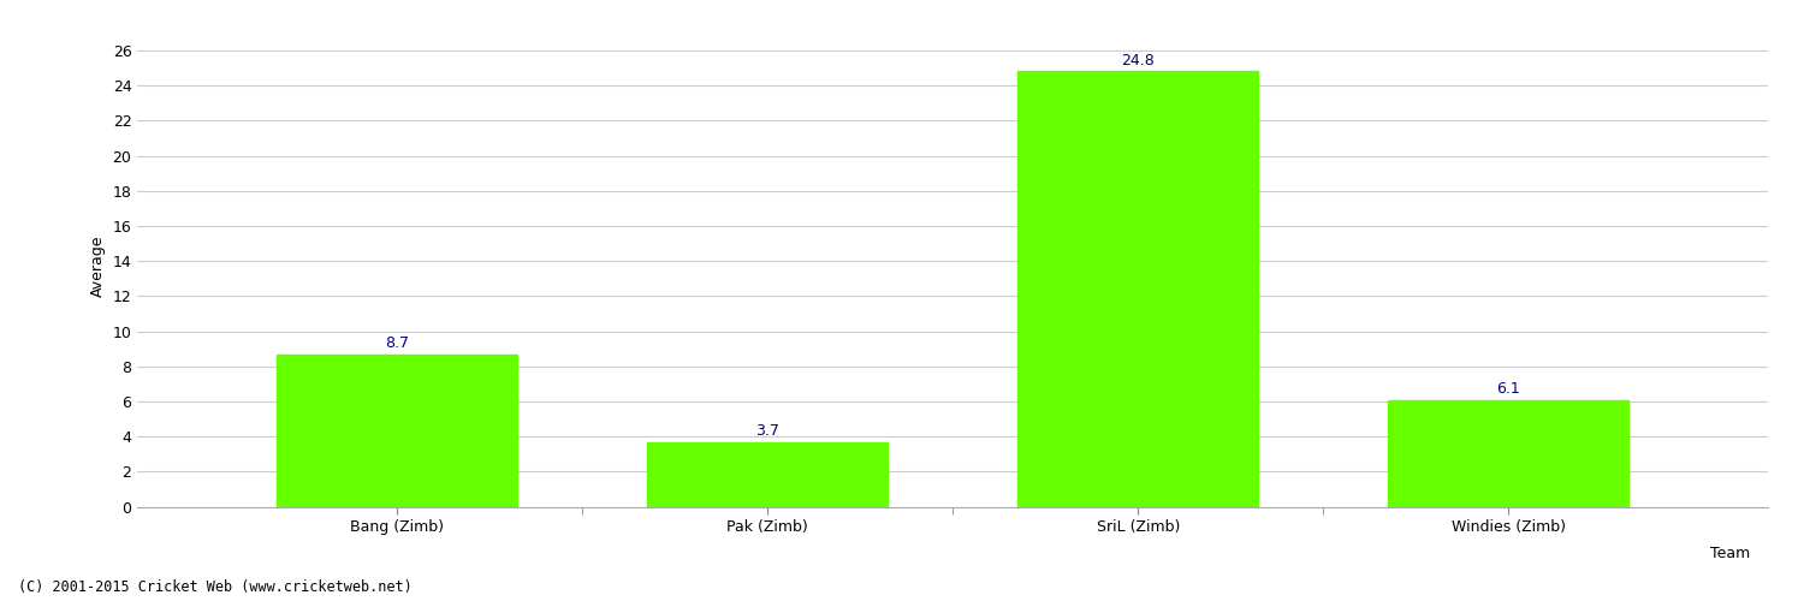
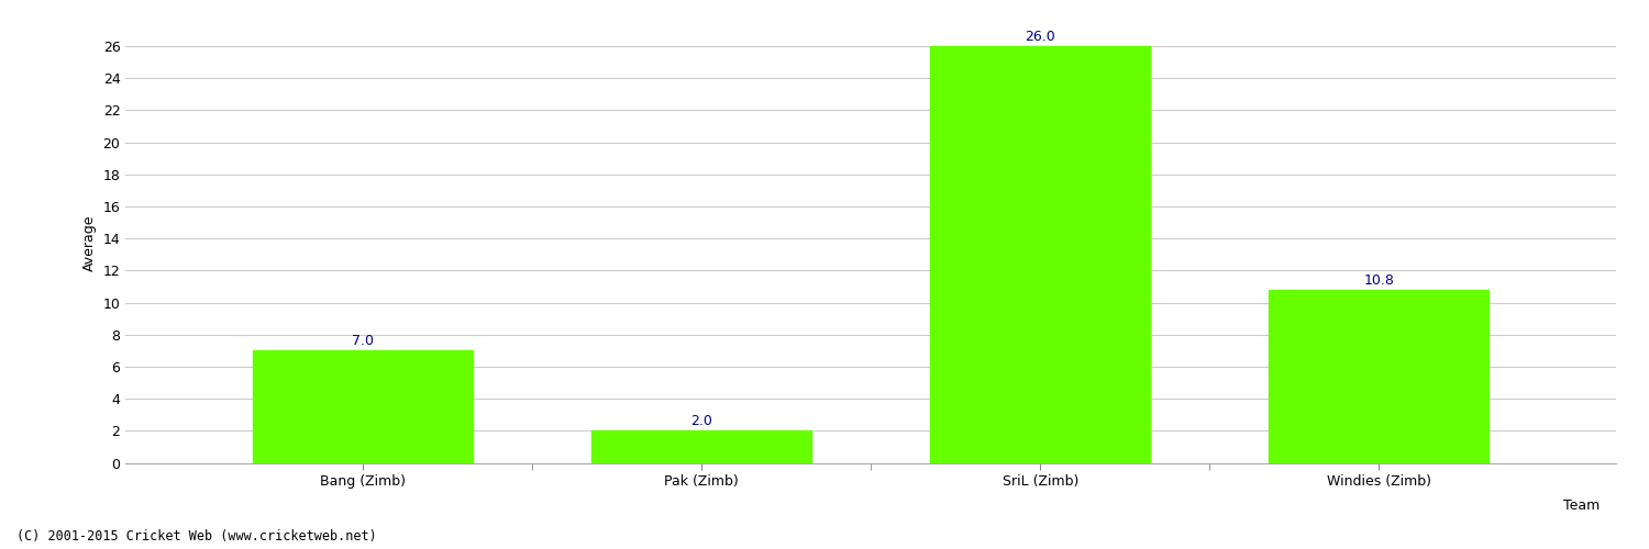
Bang (Zimb): 8.7 -> 7.0
Pak (Zimb): 3.7 -> 2.0
SriL (Zimb): 24.8 -> 26.0
Windies (Zimb): 6.1 -> 10.8
